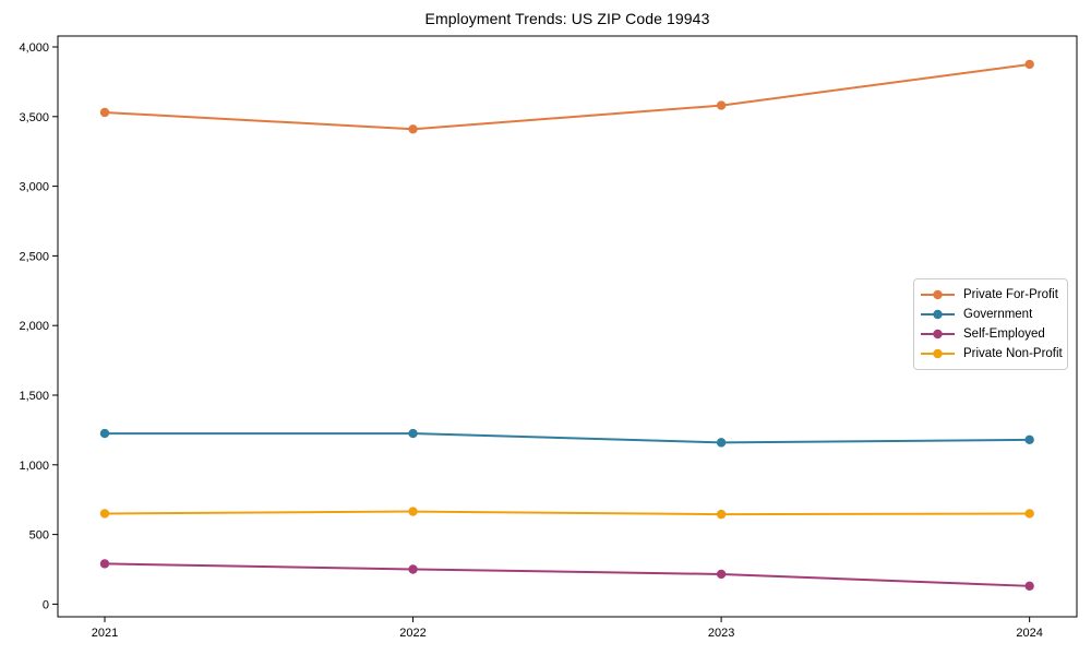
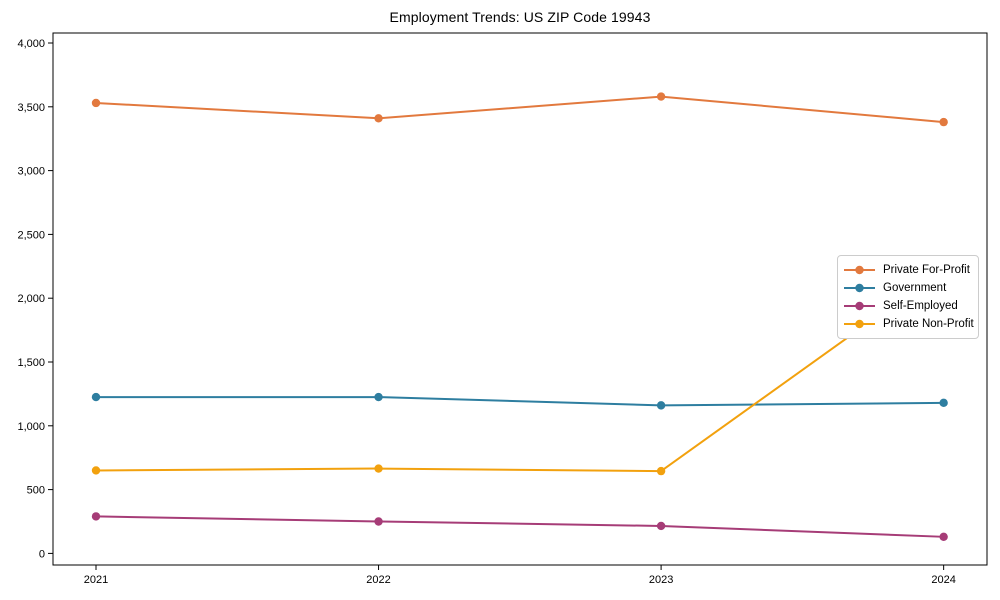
Private For-Profit/2024: 3880 -> 3380
Private Non-Profit/2024: 650 -> 2230
